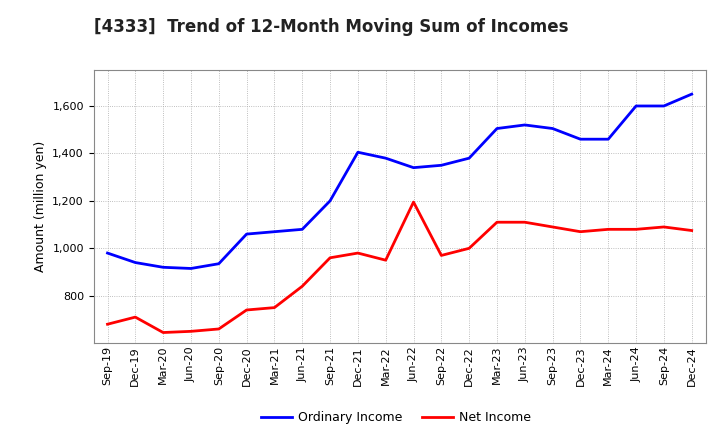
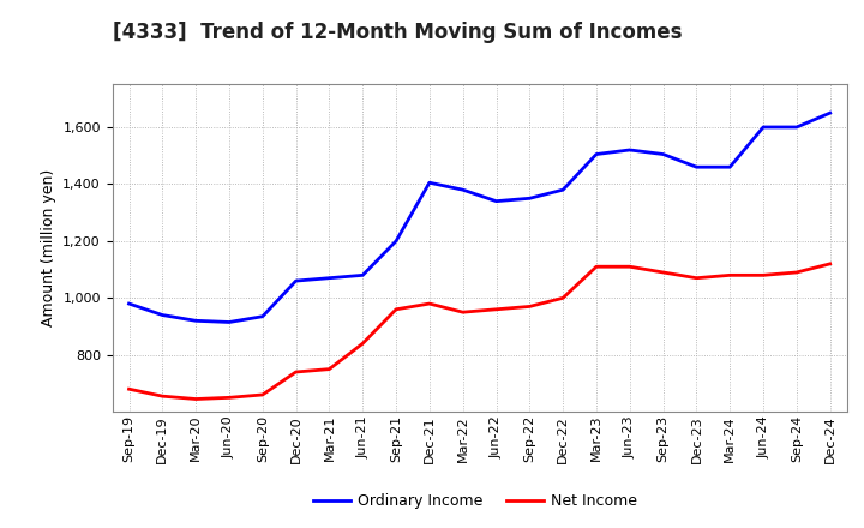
Net Income/Dec-19: 710 -> 655
Net Income/Jun-22: 1,195 -> 960
Net Income/Dec-24: 1,075 -> 1,120
